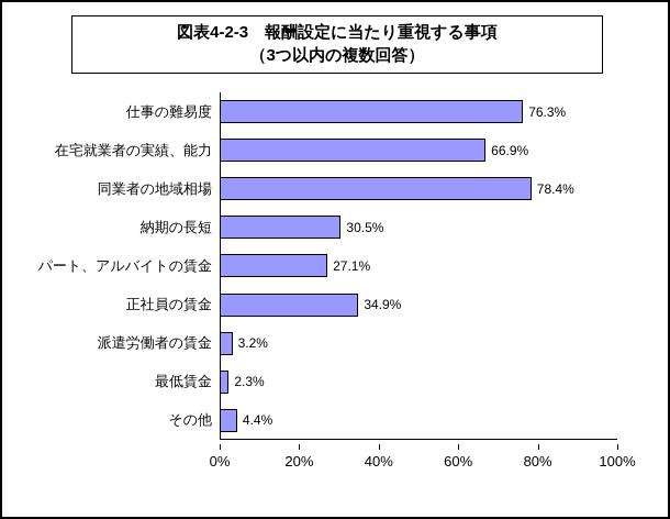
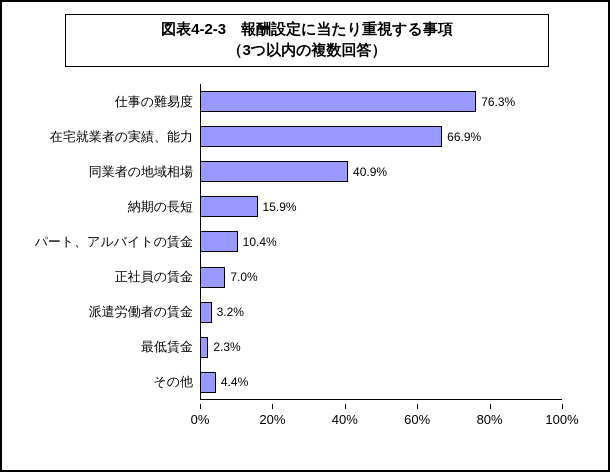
同業者の地域相場: 78.4% -> 40.9%
納期の長短: 30.5% -> 15.9%
パート、アルバイトの賃金: 27.1% -> 10.4%
正社員の賃金: 34.9% -> 7.0%
